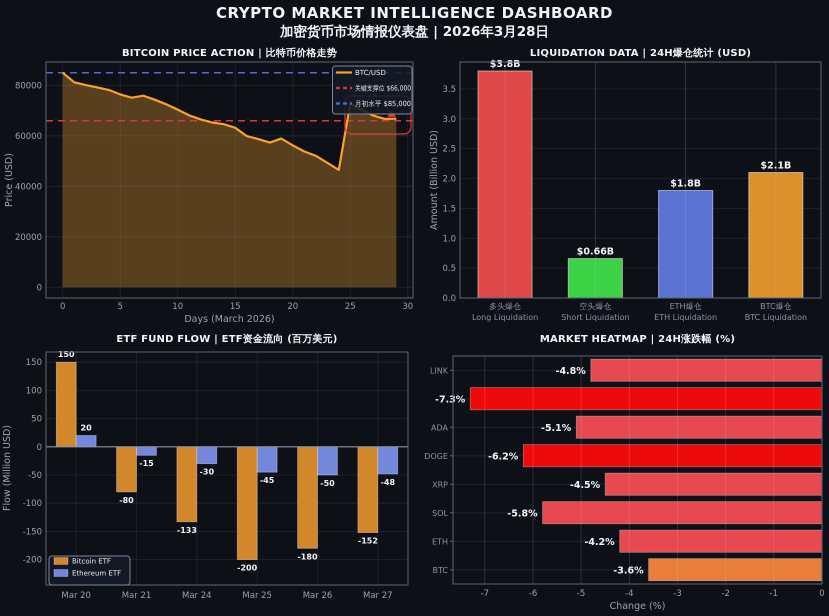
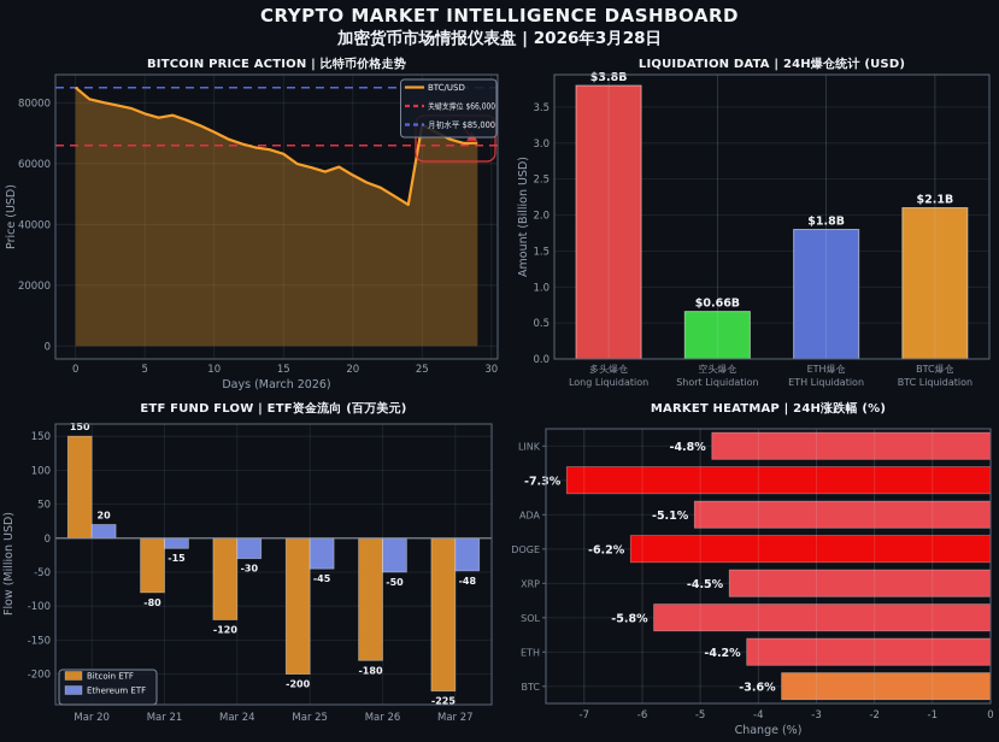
ETF FUND FLOW | ETF资金流向 (百万美元)/Bitcoin ETF/Mar 24: -133 -> -120
ETF FUND FLOW | ETF资金流向 (百万美元)/Bitcoin ETF/Mar 27: -152 -> -225
